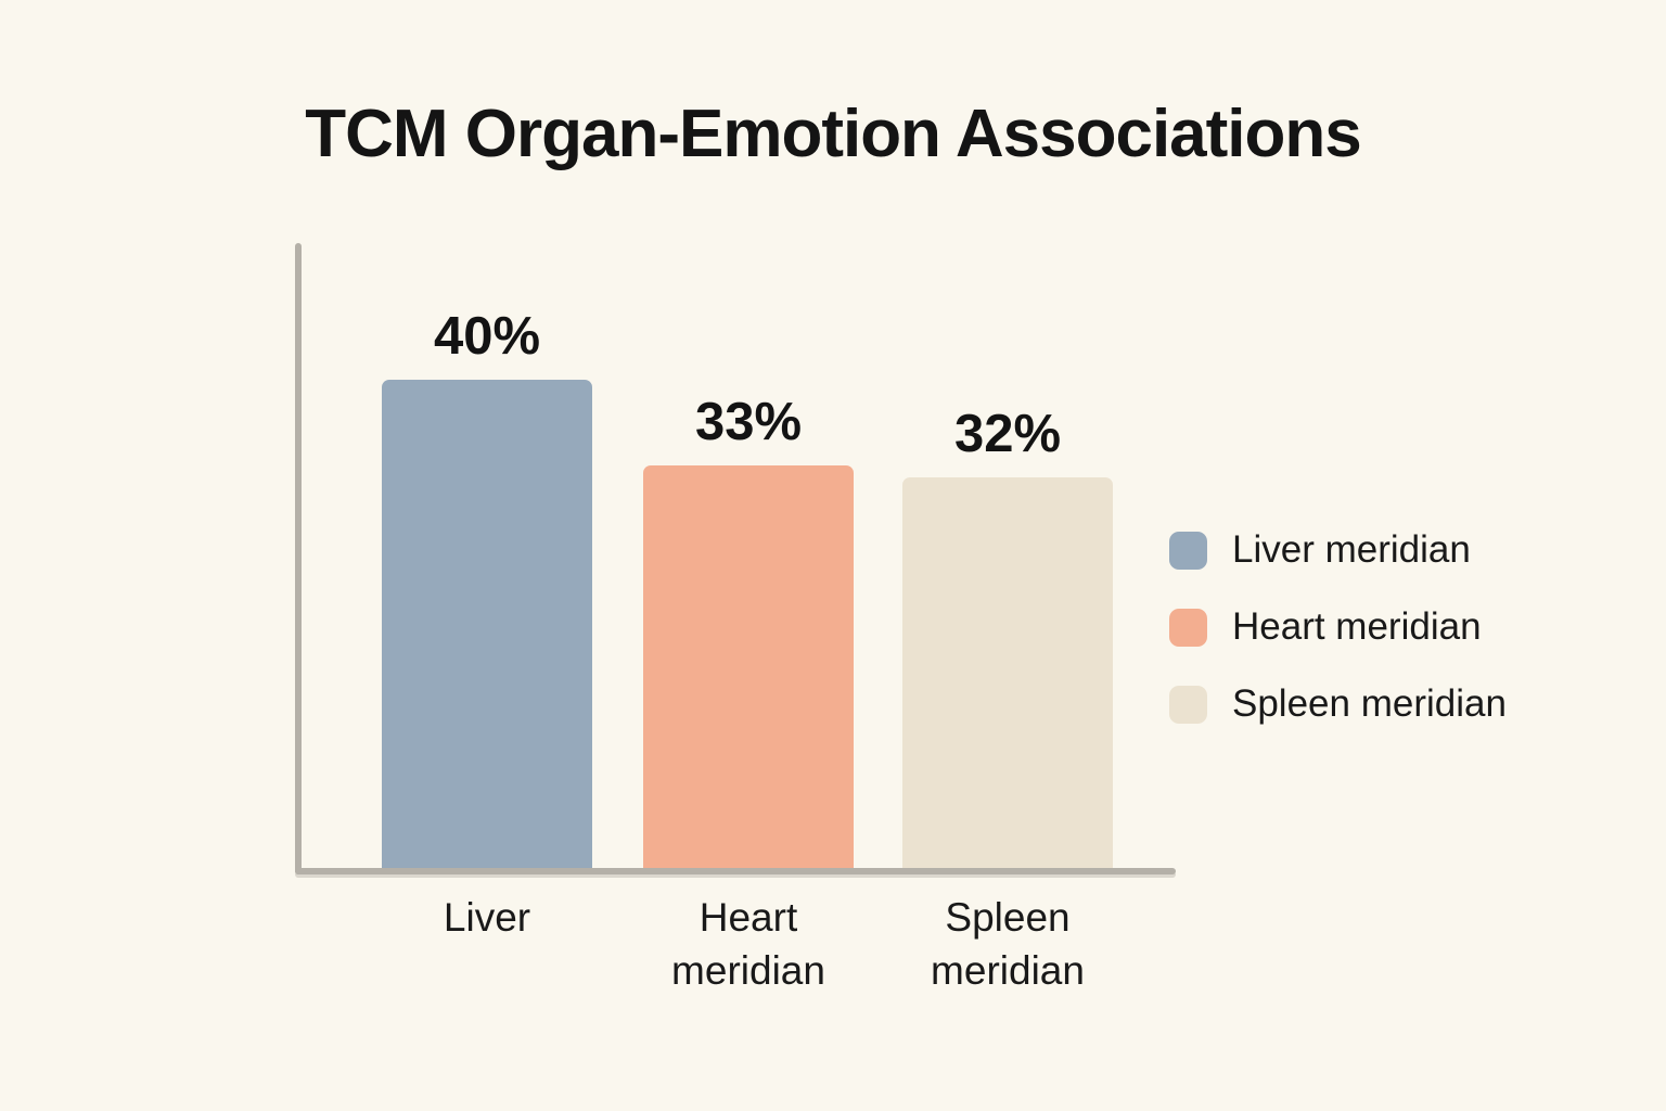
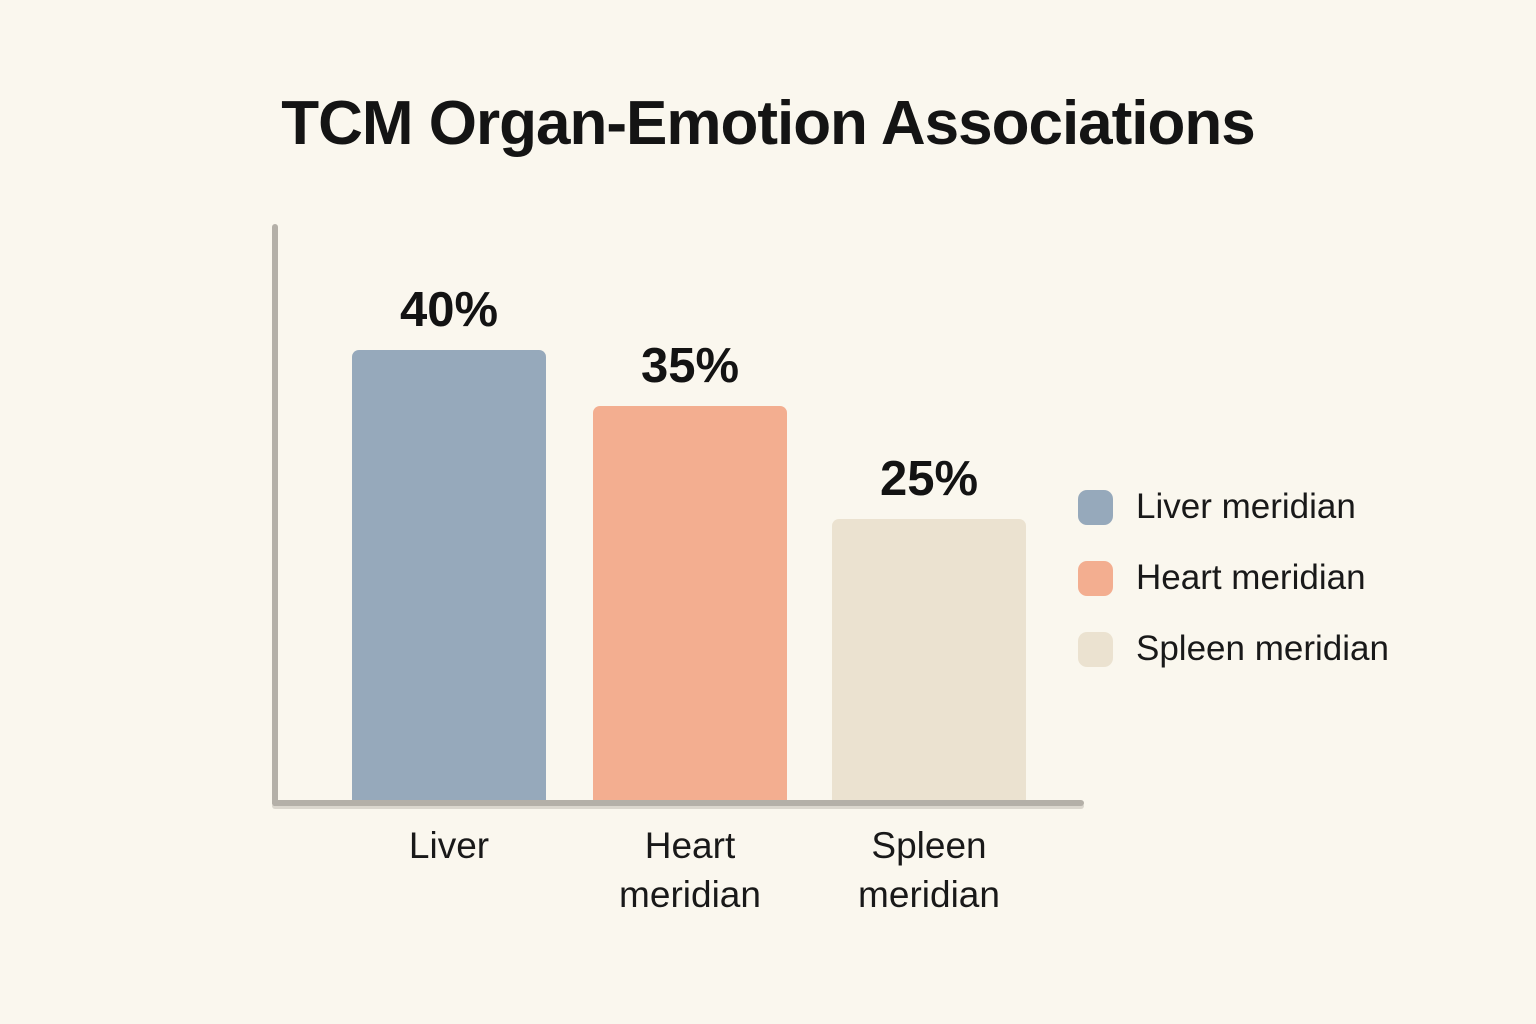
Heart meridian: 33% -> 35%
Spleen meridian: 32% -> 25%
